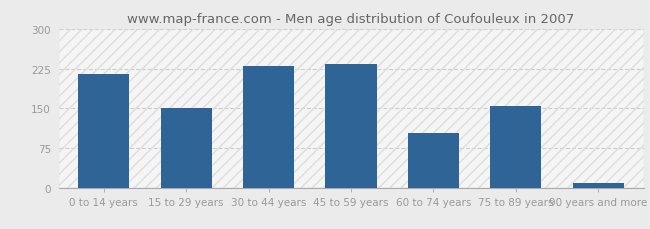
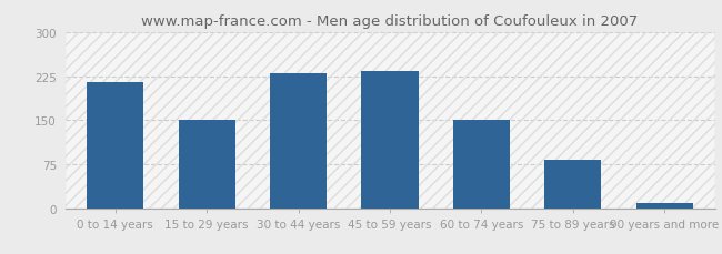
60 to 74 years: 104 -> 150
75 to 89 years: 154 -> 83
